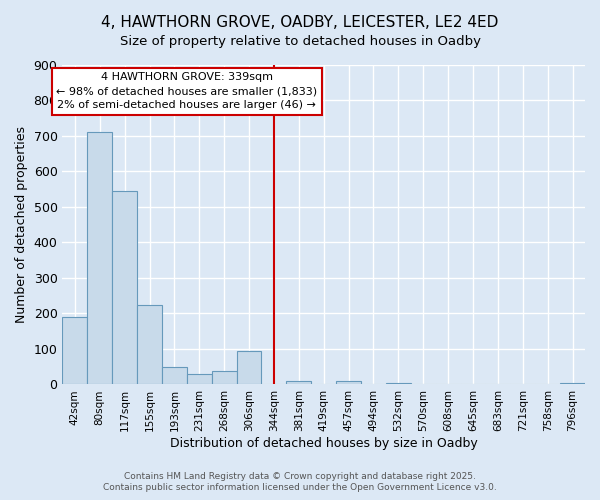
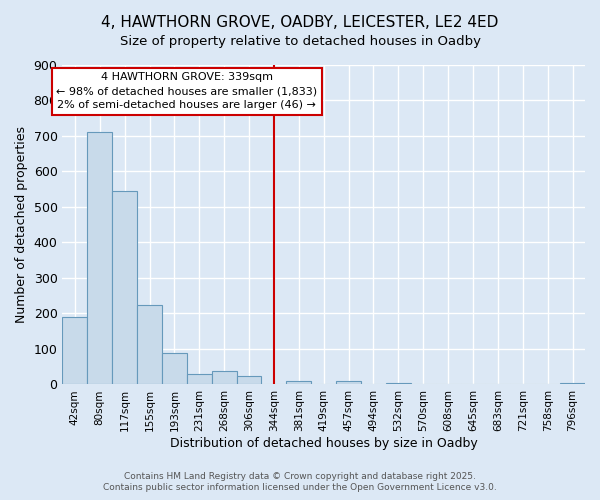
193sqm: 50 -> 88
306sqm: 95 -> 25
